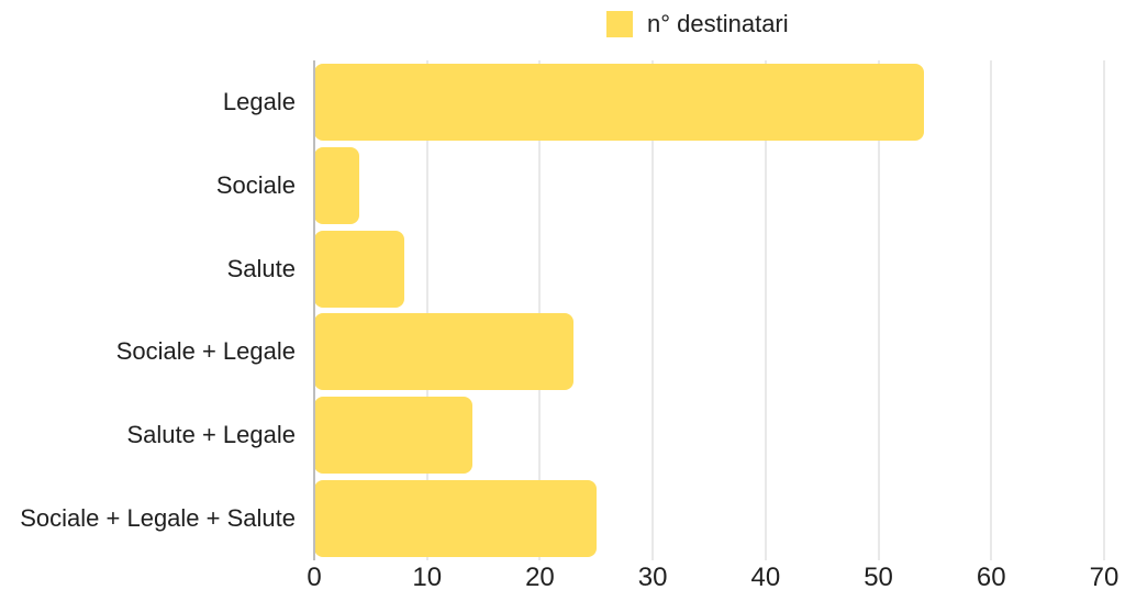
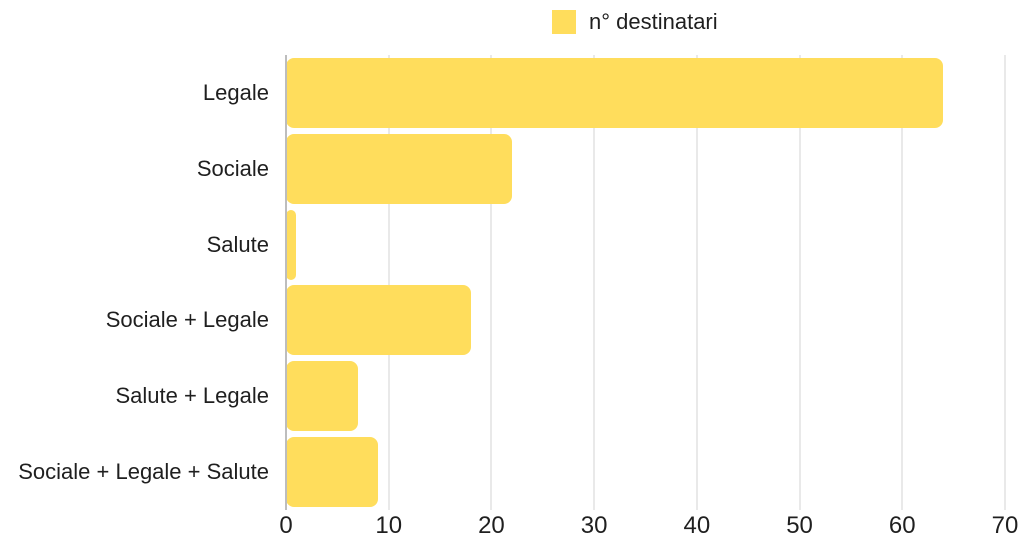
Legale: 54 -> 64
Sociale: 4 -> 22
Salute: 8 -> 1
Sociale + Legale: 23 -> 18
Salute + Legale: 14 -> 7
Sociale + Legale + Salute: 25 -> 9
